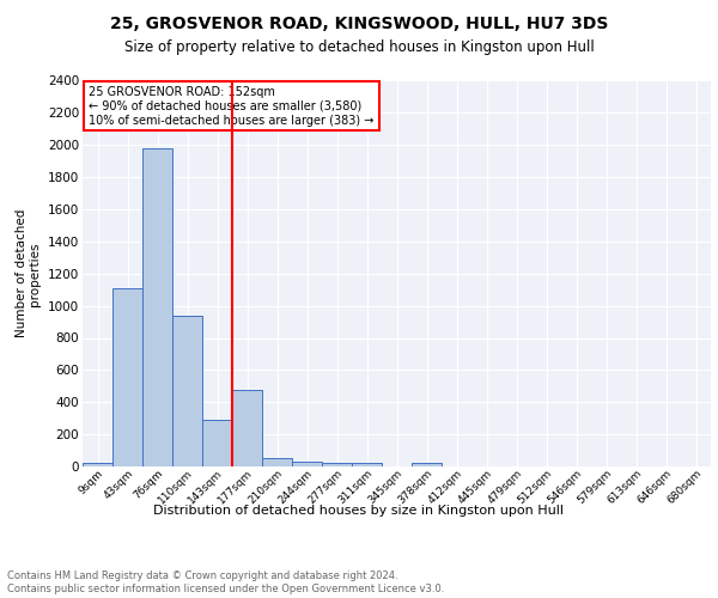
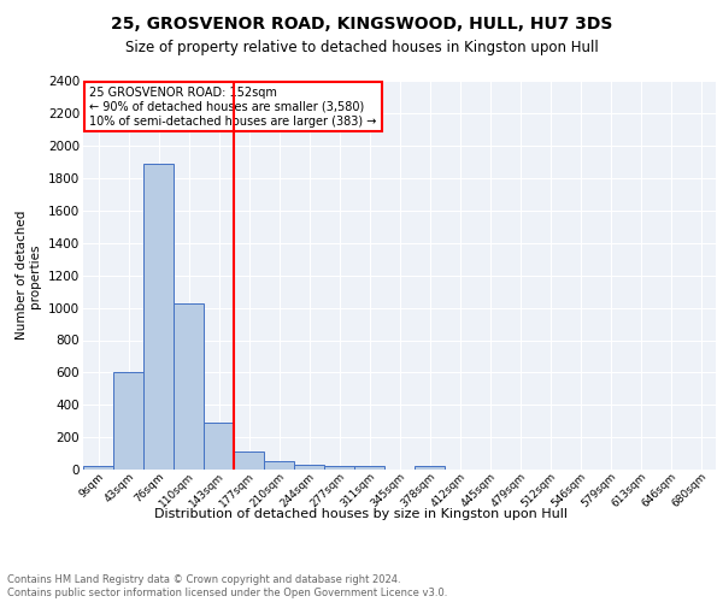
43sqm: 1110 -> 600
76sqm: 1980 -> 1890
110sqm: 940 -> 1030
177sqm: 480 -> 110
